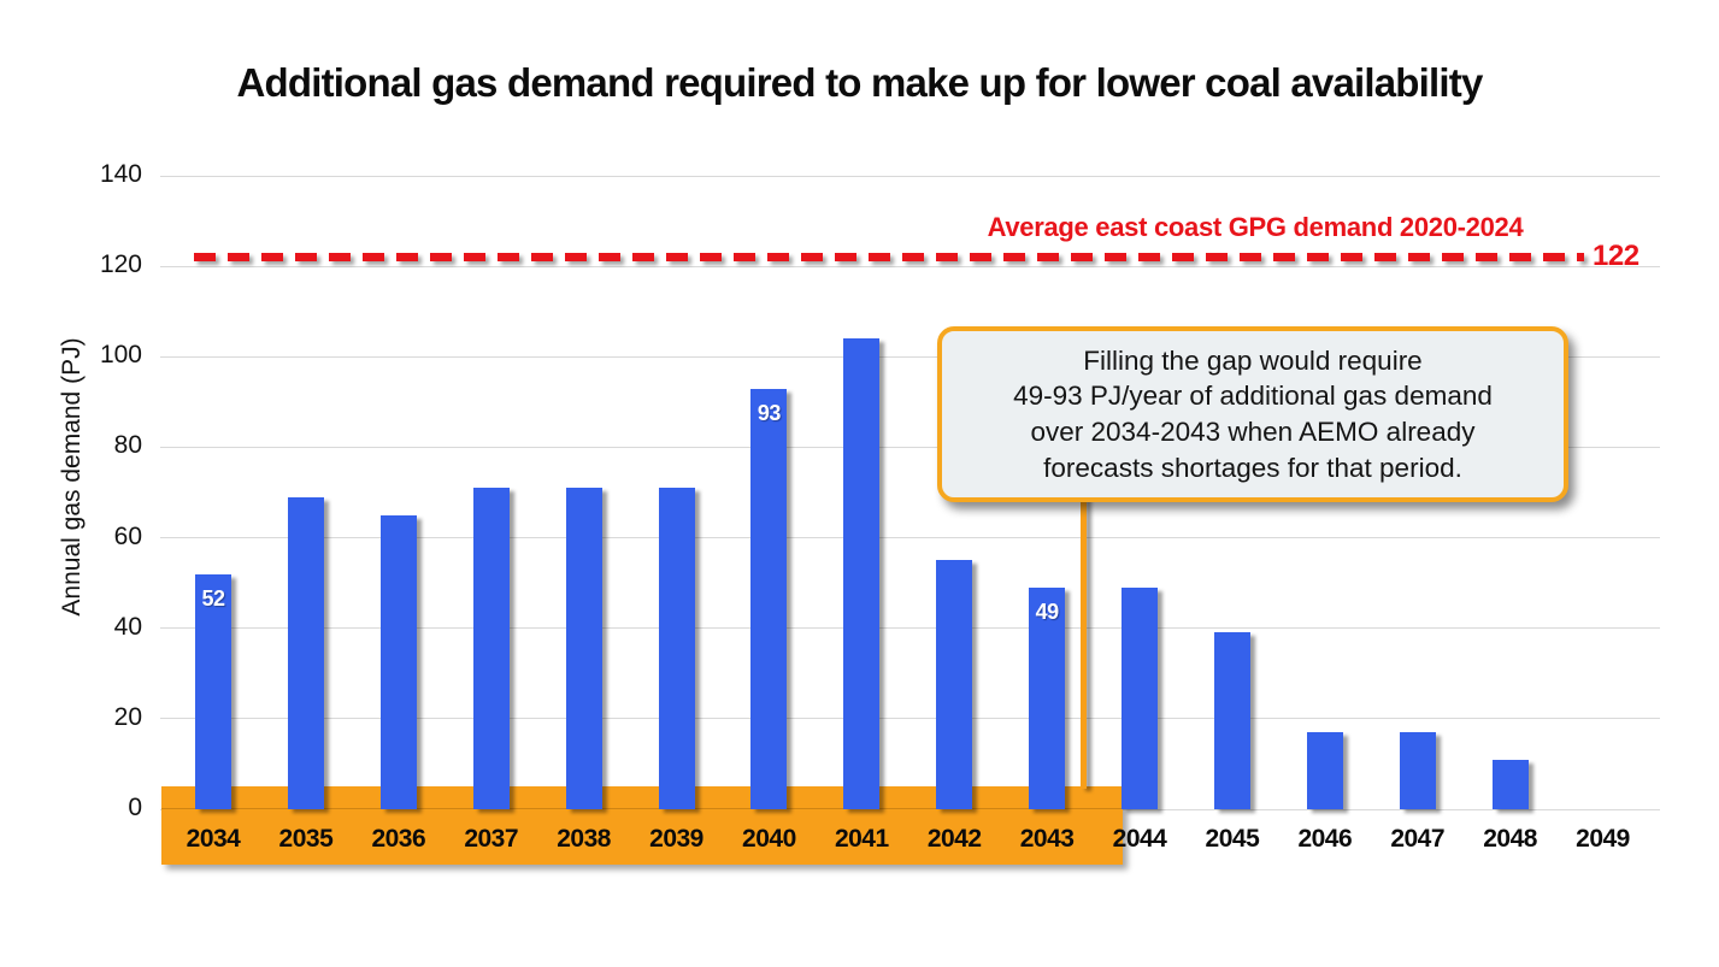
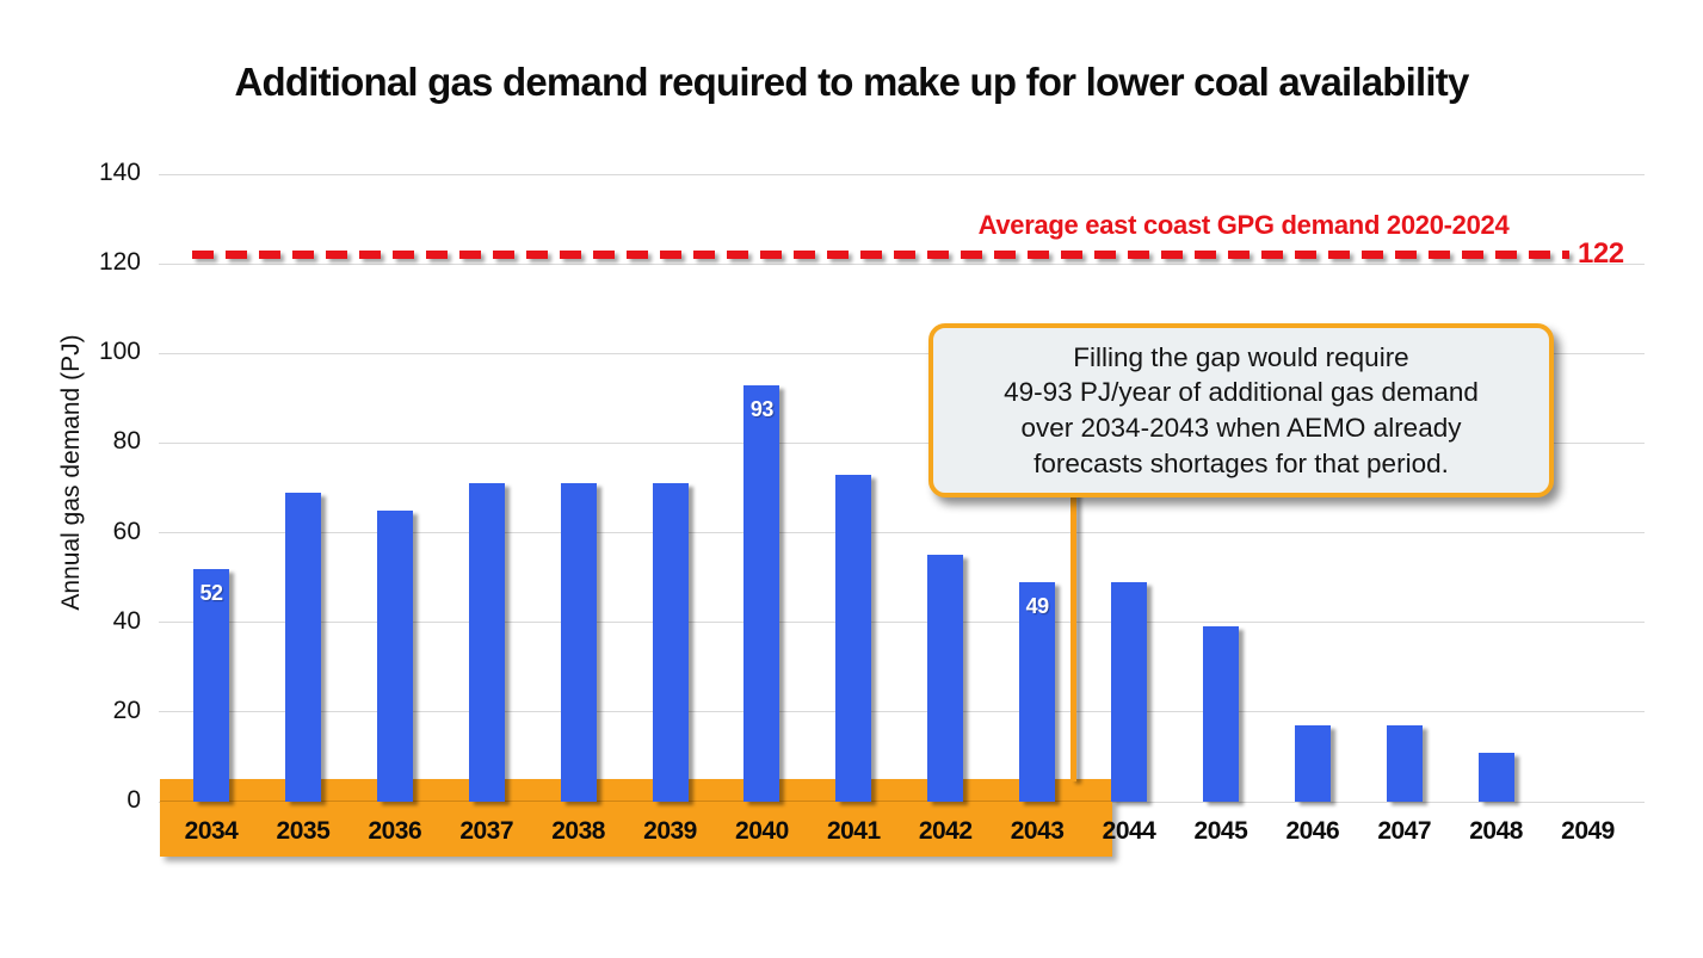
2041: 104 -> 73
